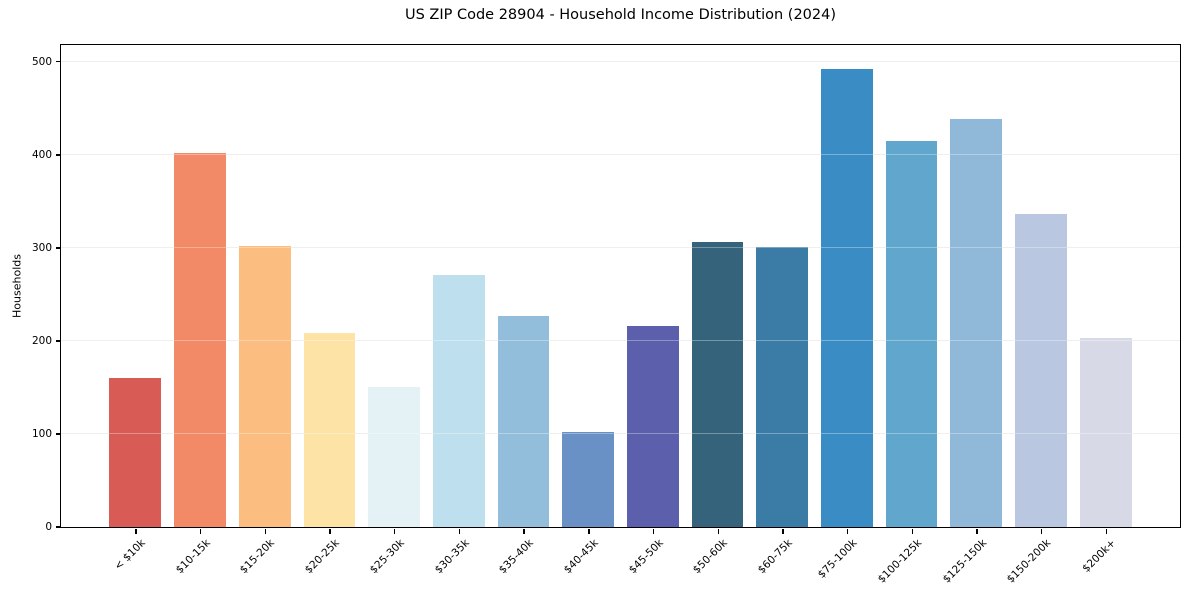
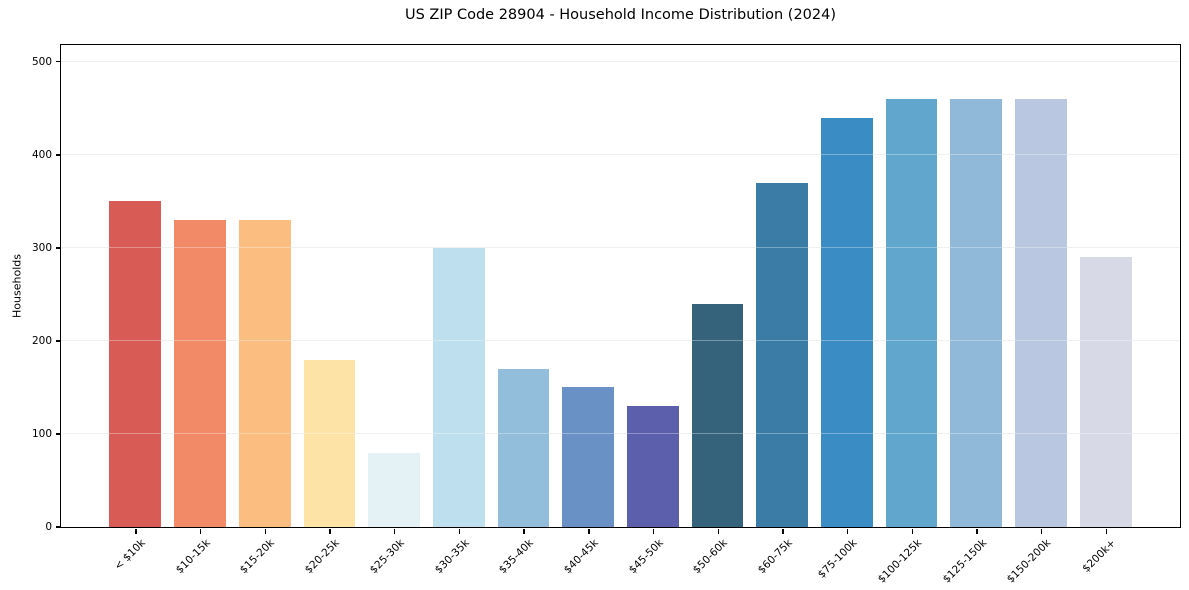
< $10k: 160 -> 350
$10-15k: 400 -> 330
$15-20k: 300 -> 330
$20-25k: 210 -> 180
$25-30k: 150 -> 80
$30-35k: 270 -> 300
$35-40k: 230 -> 170
$40-45k: 100 -> 150
$45-50k: 220 -> 130
$50-60k: 310 -> 240
$60-75k: 300 -> 370
$75-100k: 490 -> 440
$100-125k: 420 -> 460
$125-150k: 440 -> 460
$150-200k: 340 -> 460
$200k+: 200 -> 290
